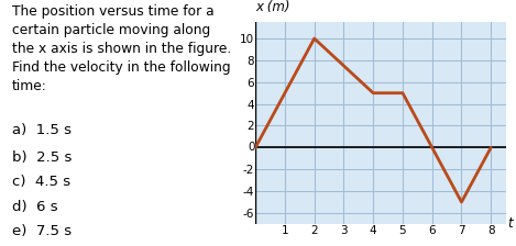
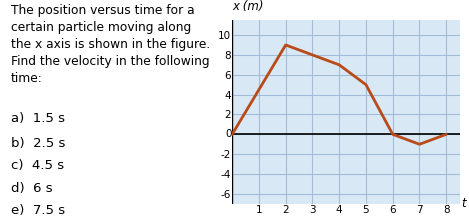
2: 10 -> 9
4: 5 -> 7
7: -5 -> -1
